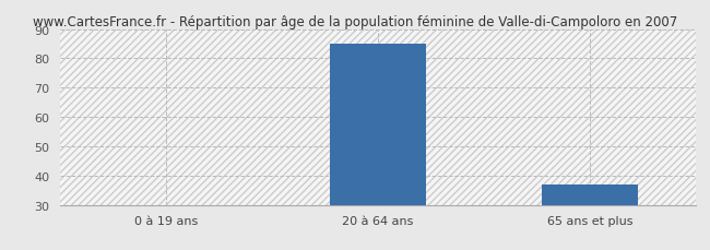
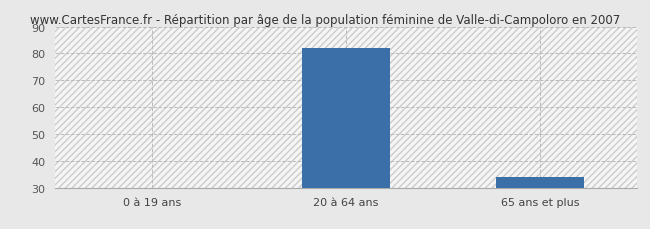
20 à 64 ans: 85 -> 82
65 ans et plus: 37 -> 34
